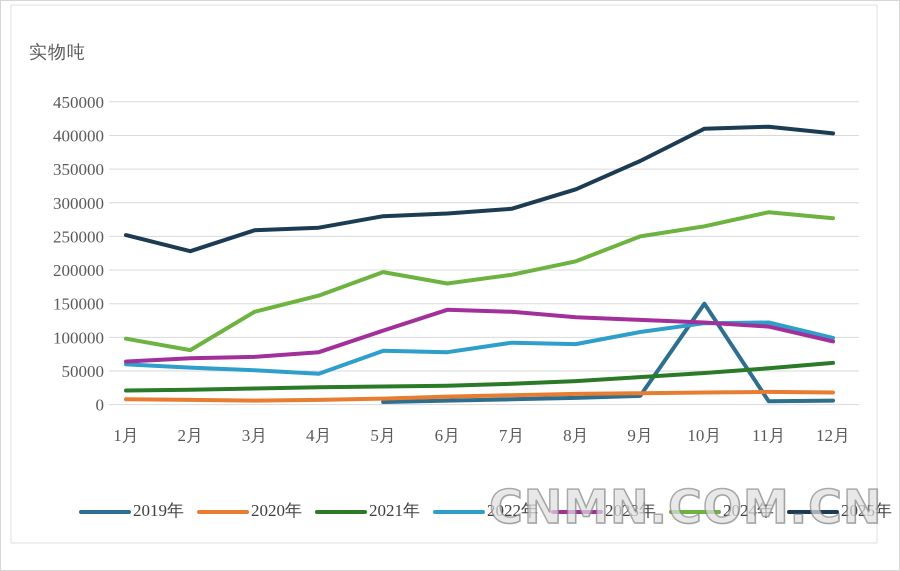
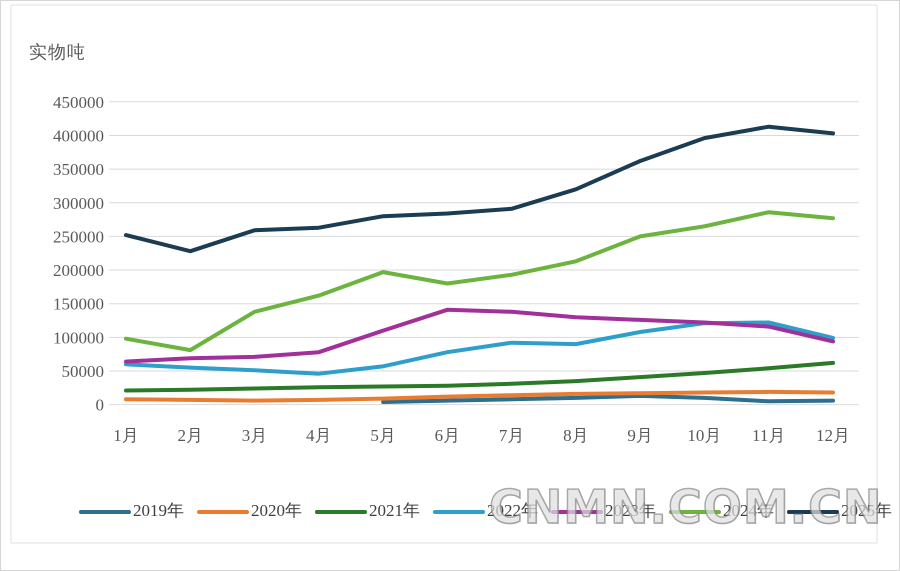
2022年/5月: 80000 -> 60000
2019年/10月: 150000 -> 10000
2025年/10月: 410000 -> 400000
